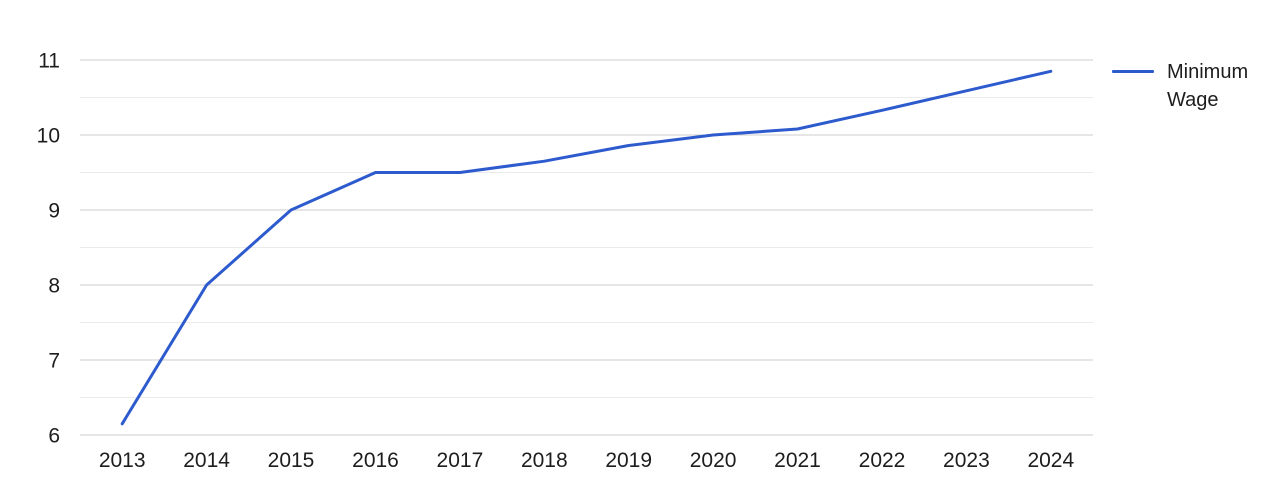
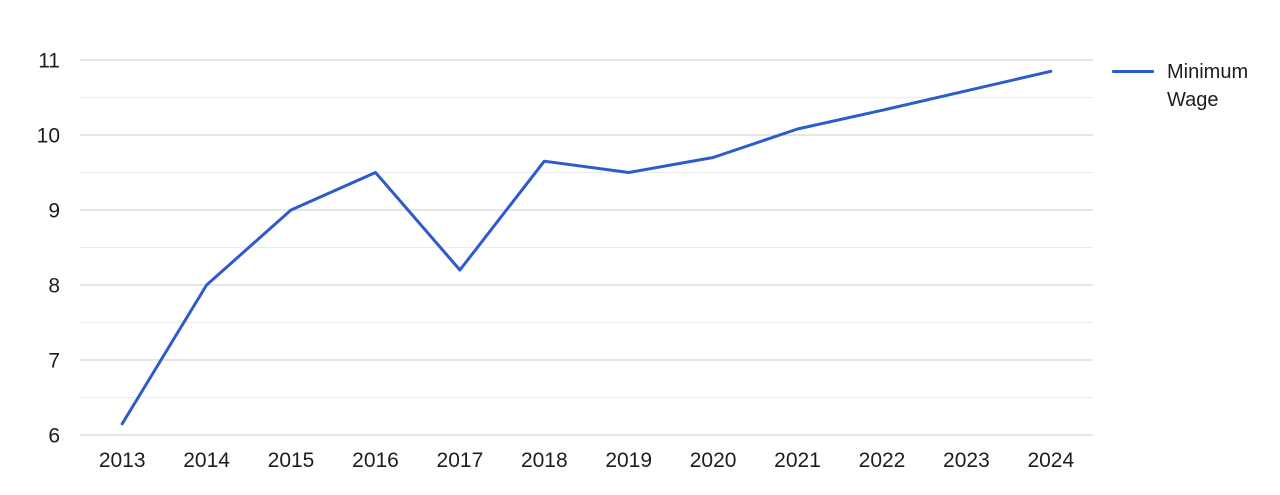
2017: 9.5 -> 8.2
2019: 9.9 -> 9.5
2020: 10.0 -> 9.7
